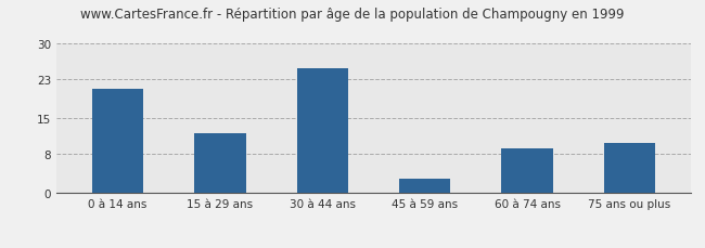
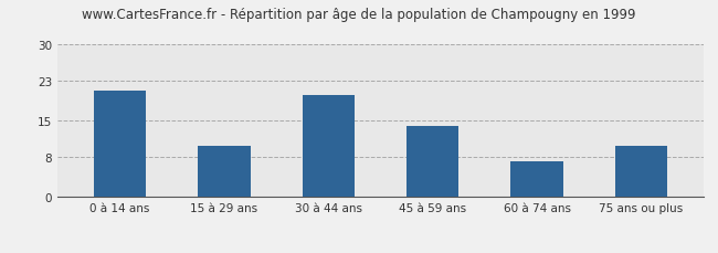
15 à 29 ans: 12 -> 10
30 à 44 ans: 25 -> 20
45 à 59 ans: 3 -> 14
60 à 74 ans: 9 -> 7
